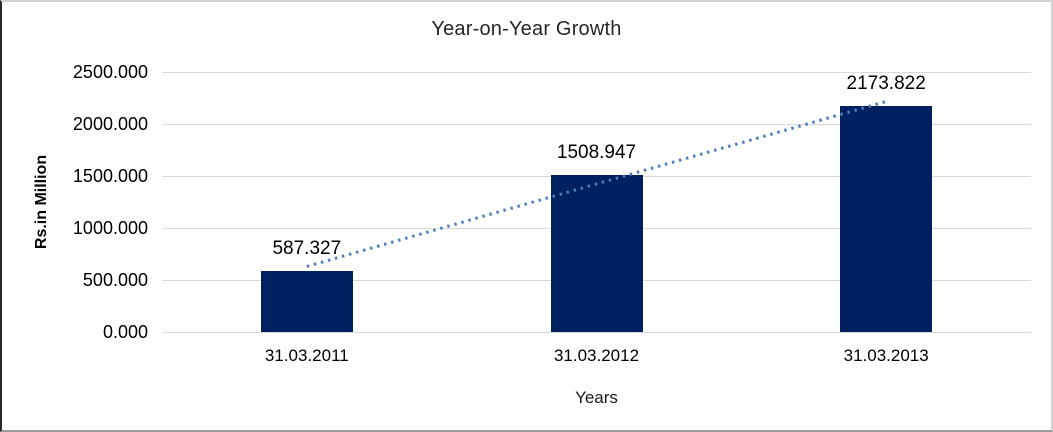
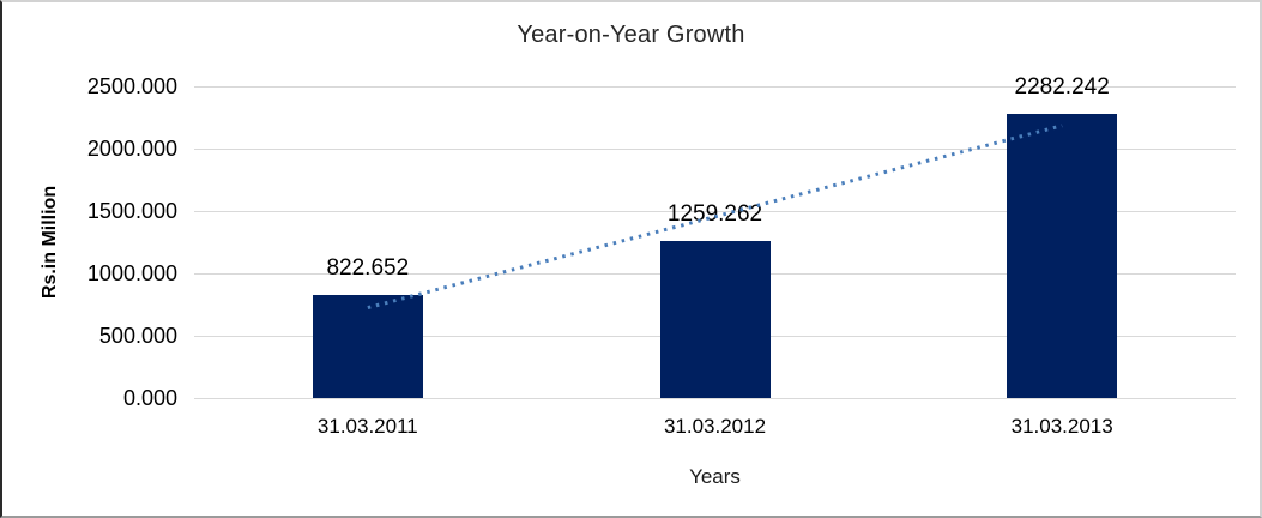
31.03.2011: 587.327 -> 822.652
31.03.2012: 1508.947 -> 1259.262
31.03.2013: 2173.822 -> 2282.242
